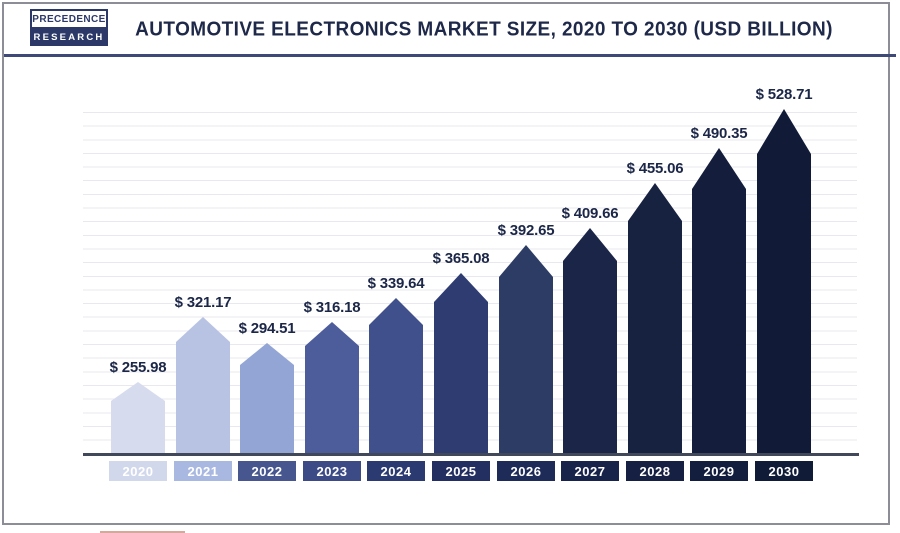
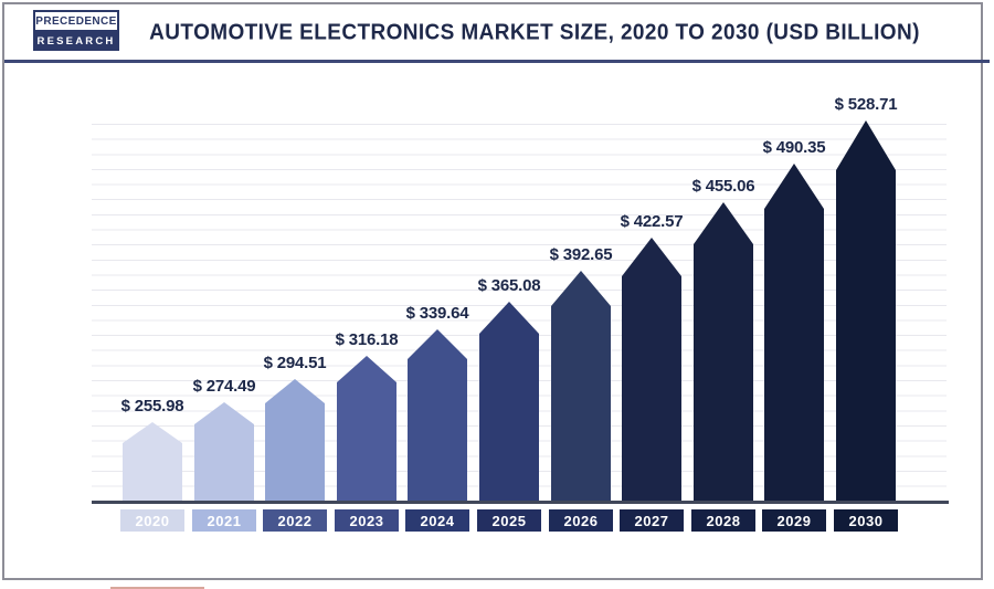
2021: 321.17 -> 274.49
2027: 409.66 -> 422.57
